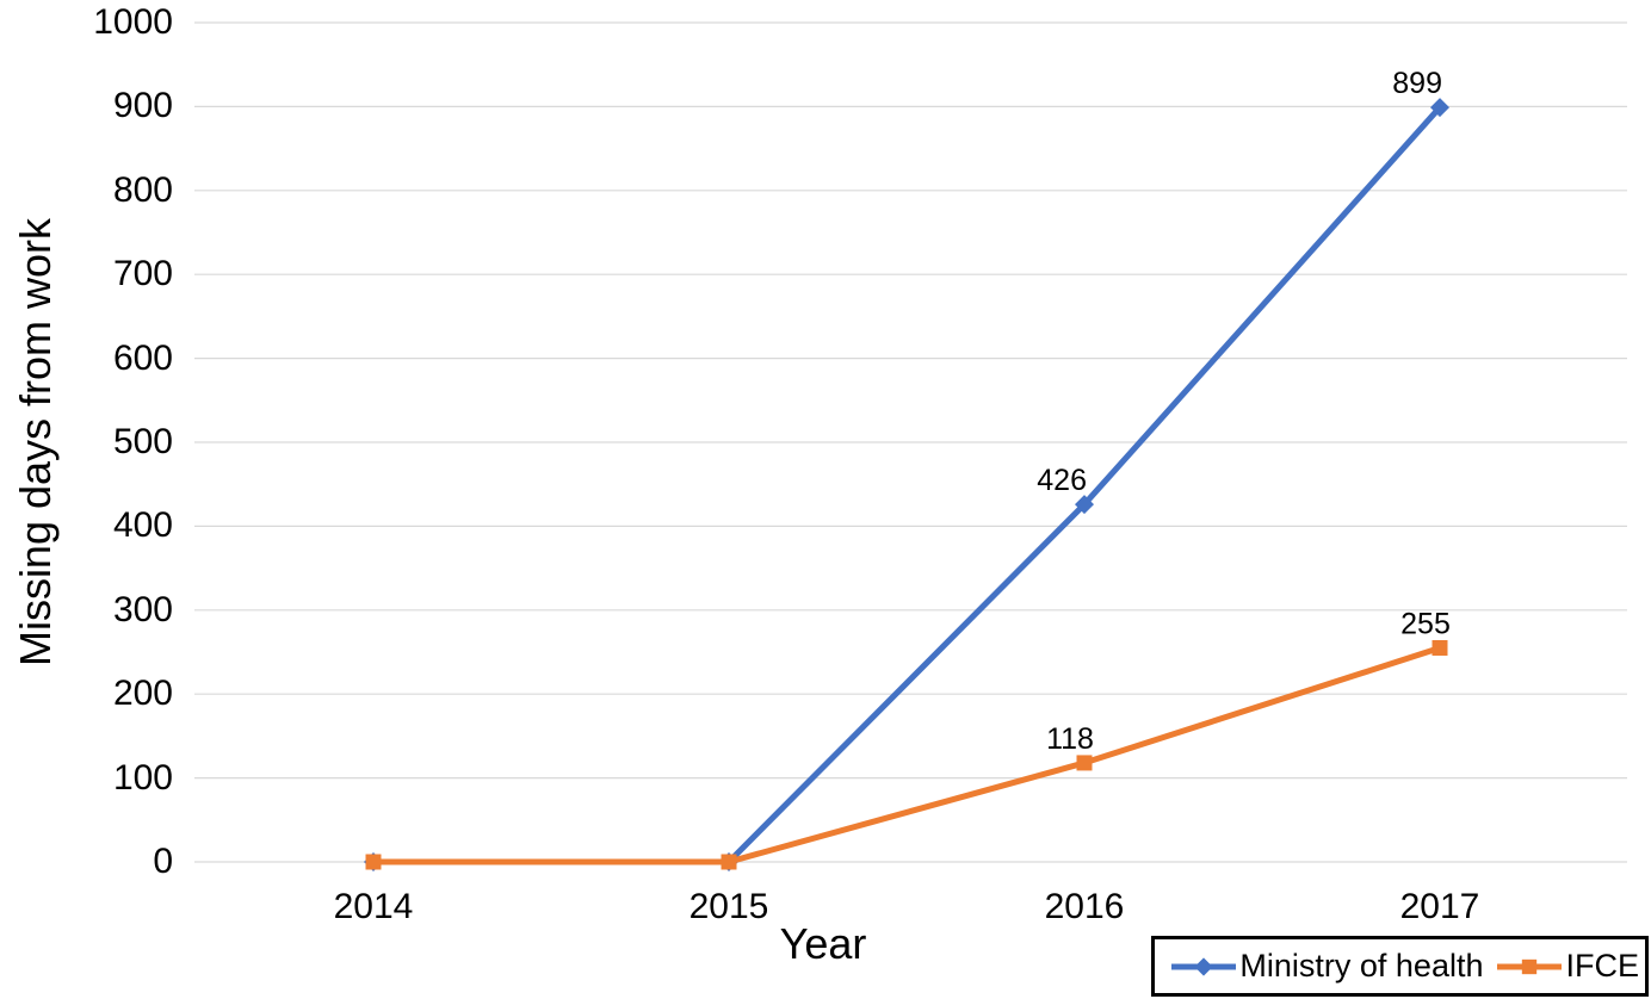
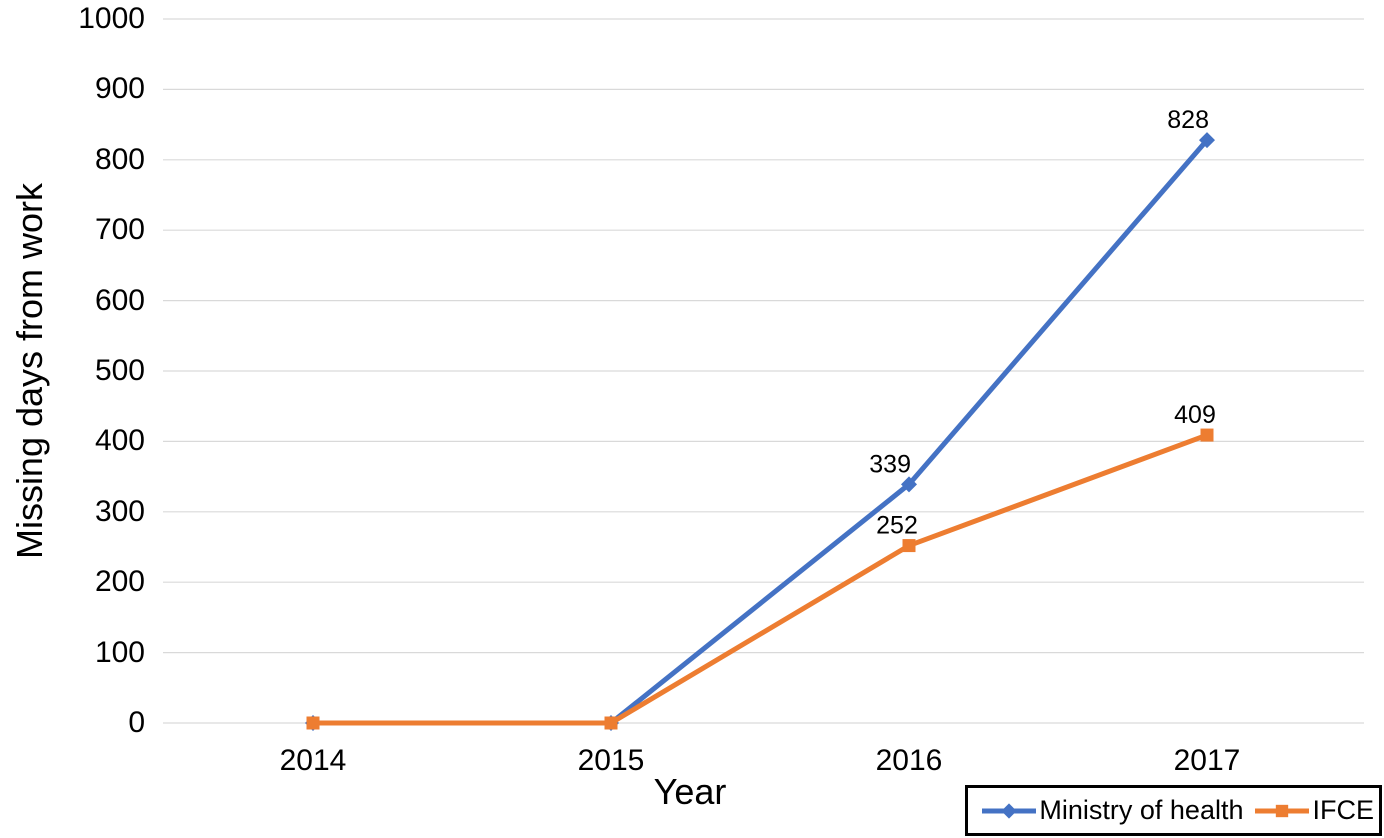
Ministry of health/2016: 426 -> 339
IFCE/2016: 118 -> 252
Ministry of health/2017: 899 -> 828
IFCE/2017: 255 -> 409
